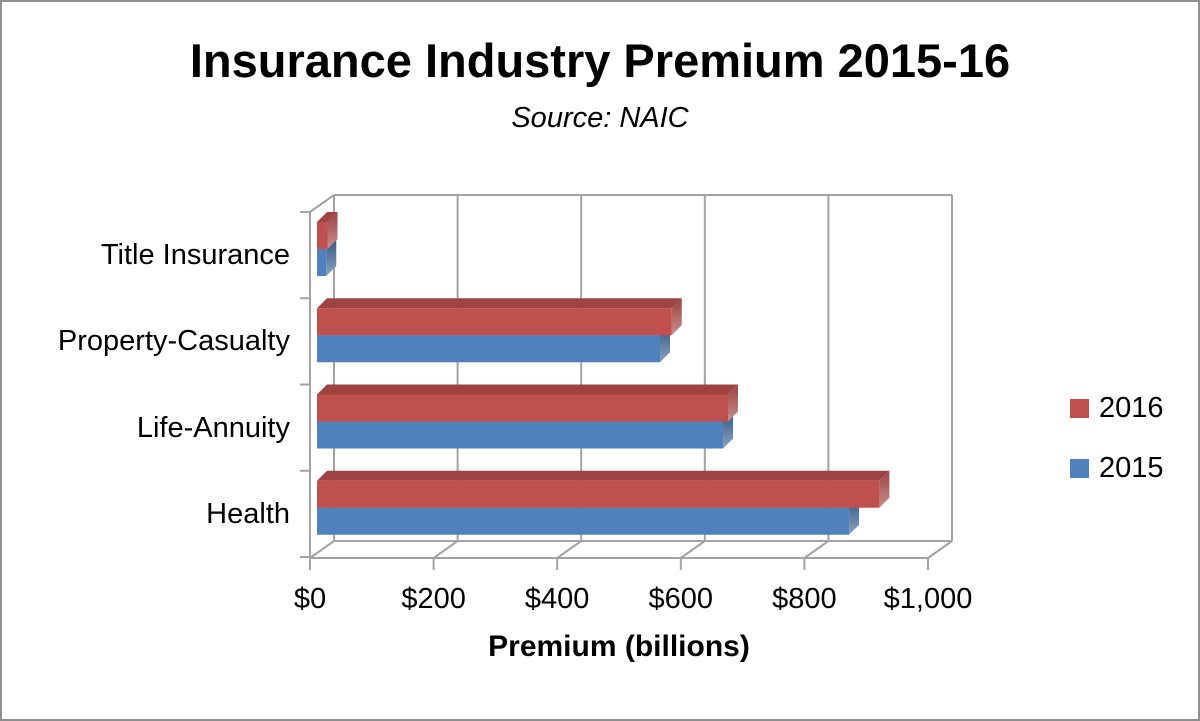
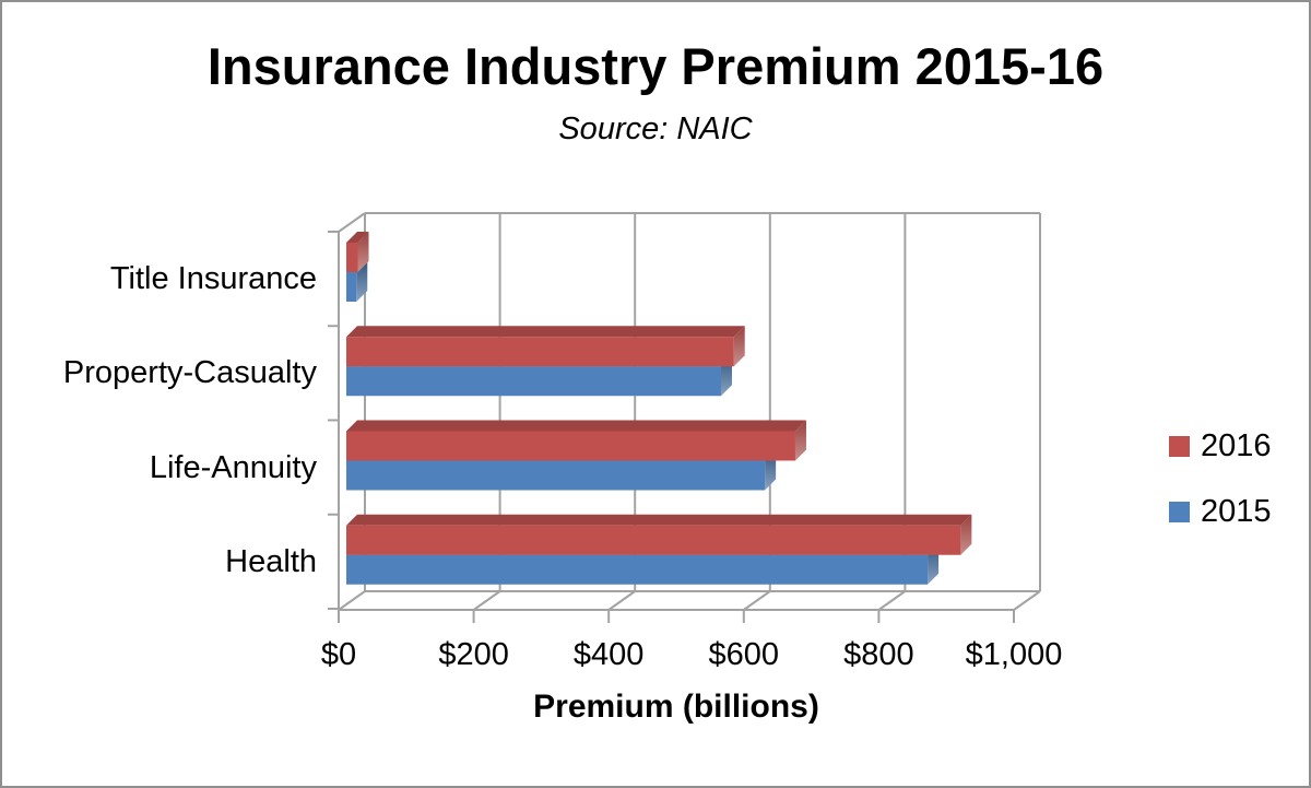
2015/Life-Annuity: $660 -> $620
